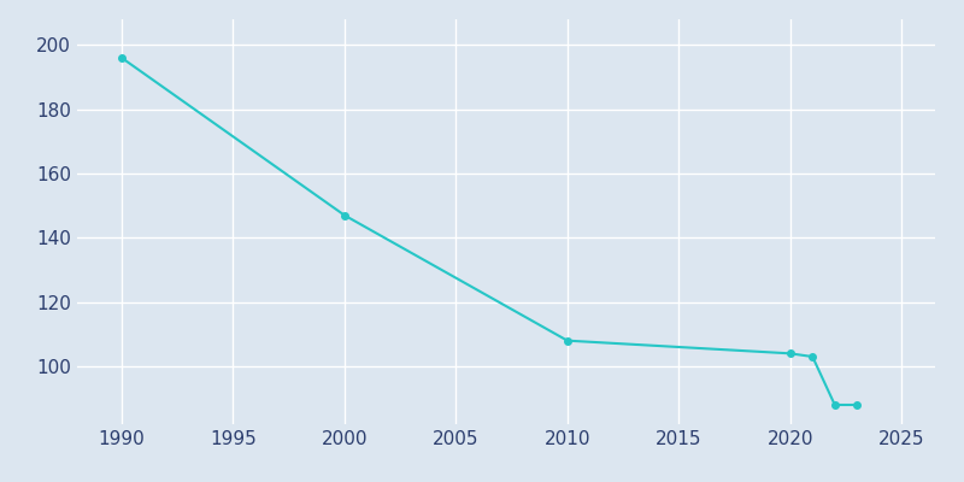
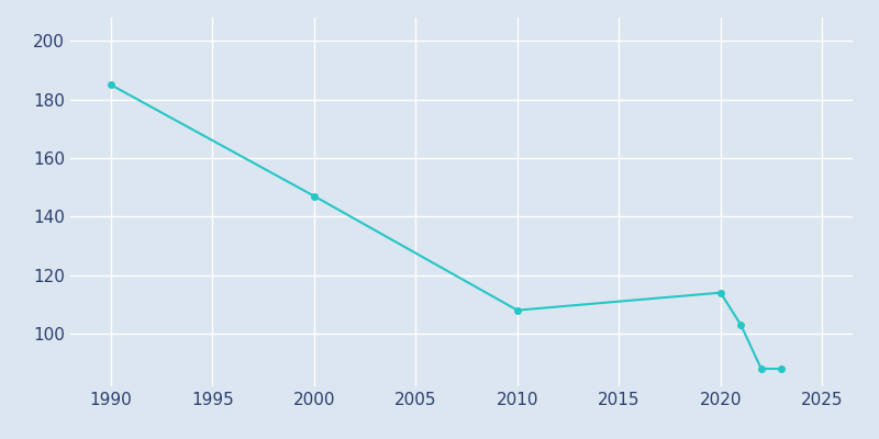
1990: 196 -> 185
2020: 104 -> 114
